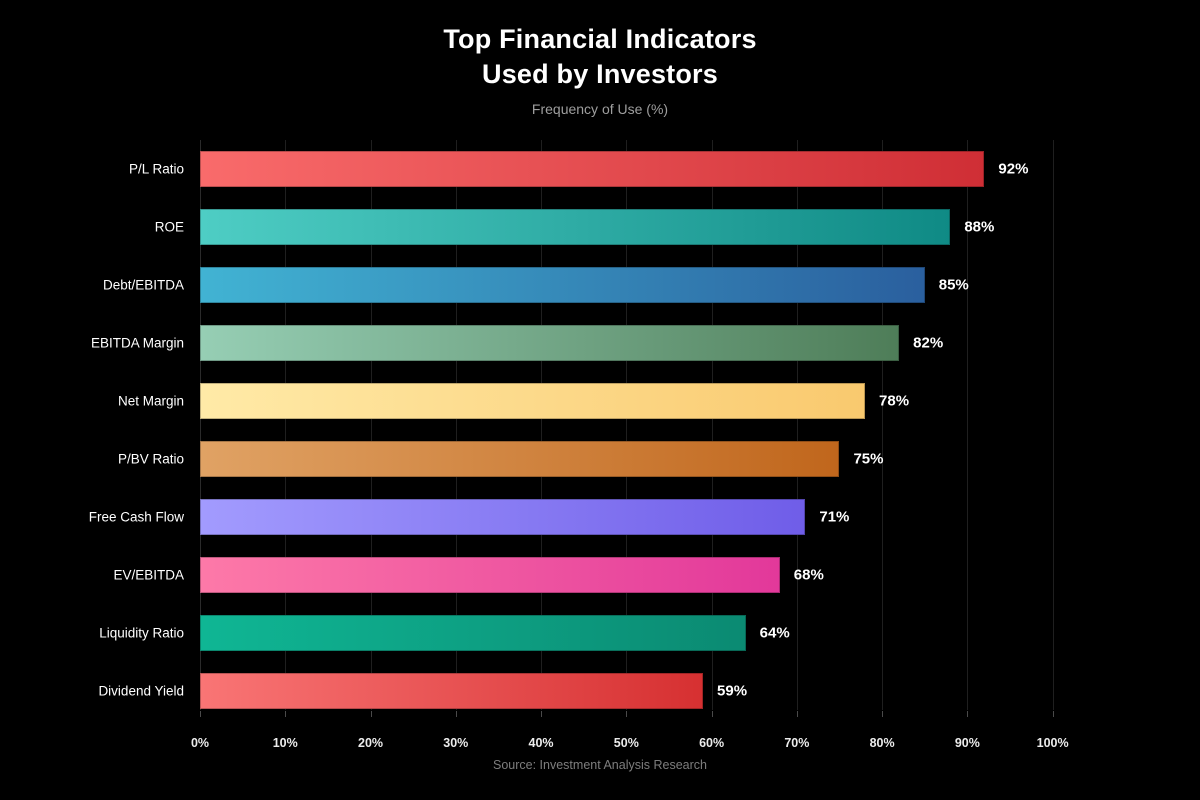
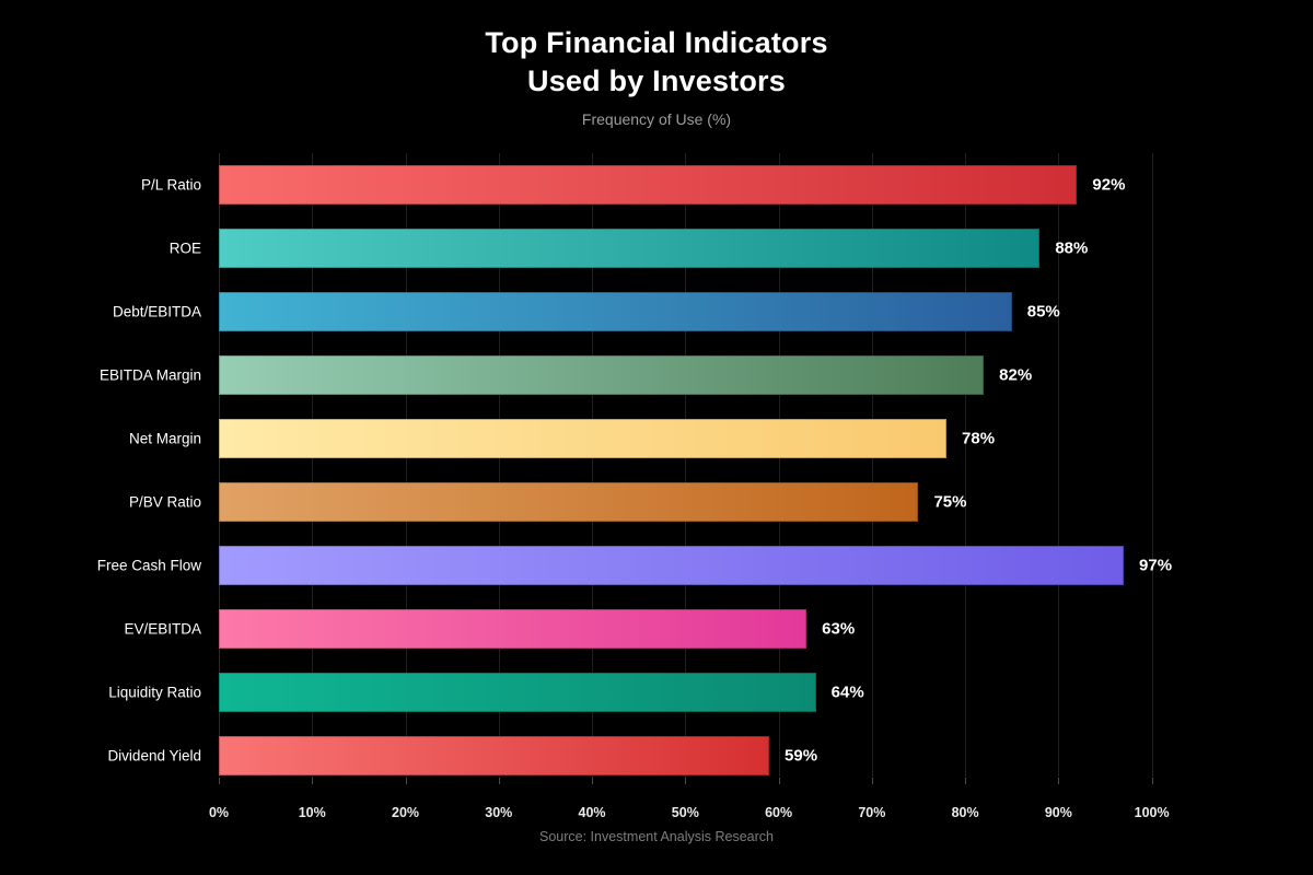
Free Cash Flow: 71% -> 97%
EV/EBITDA: 68% -> 63%
